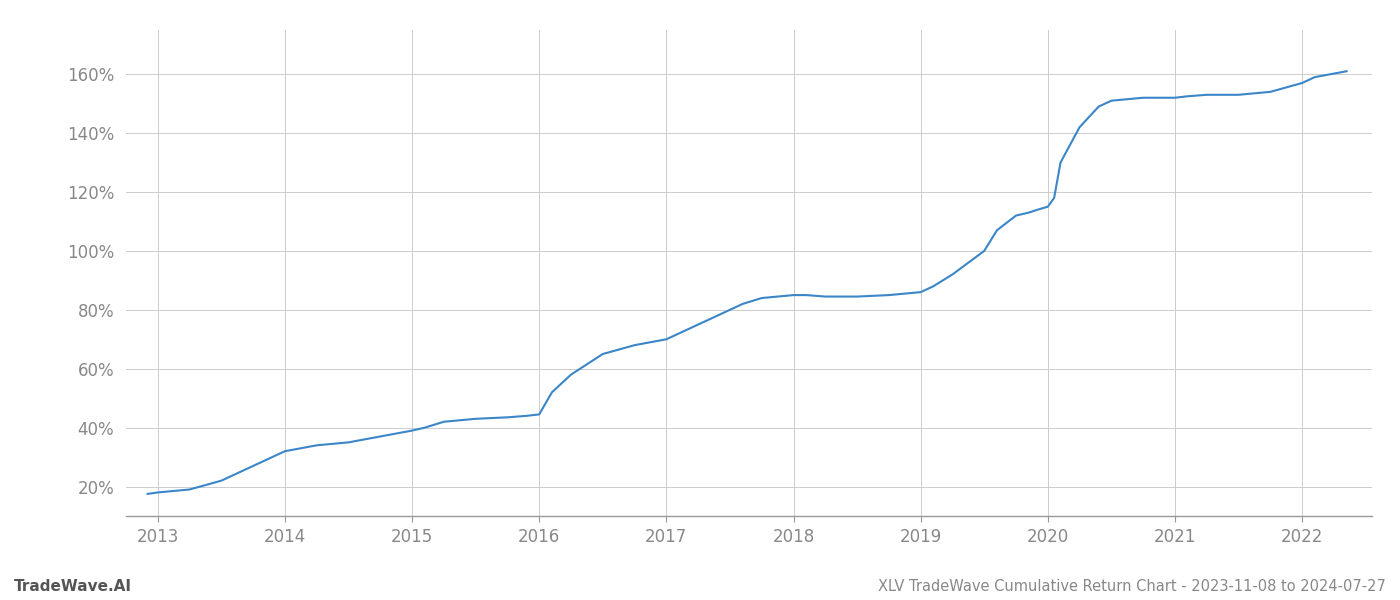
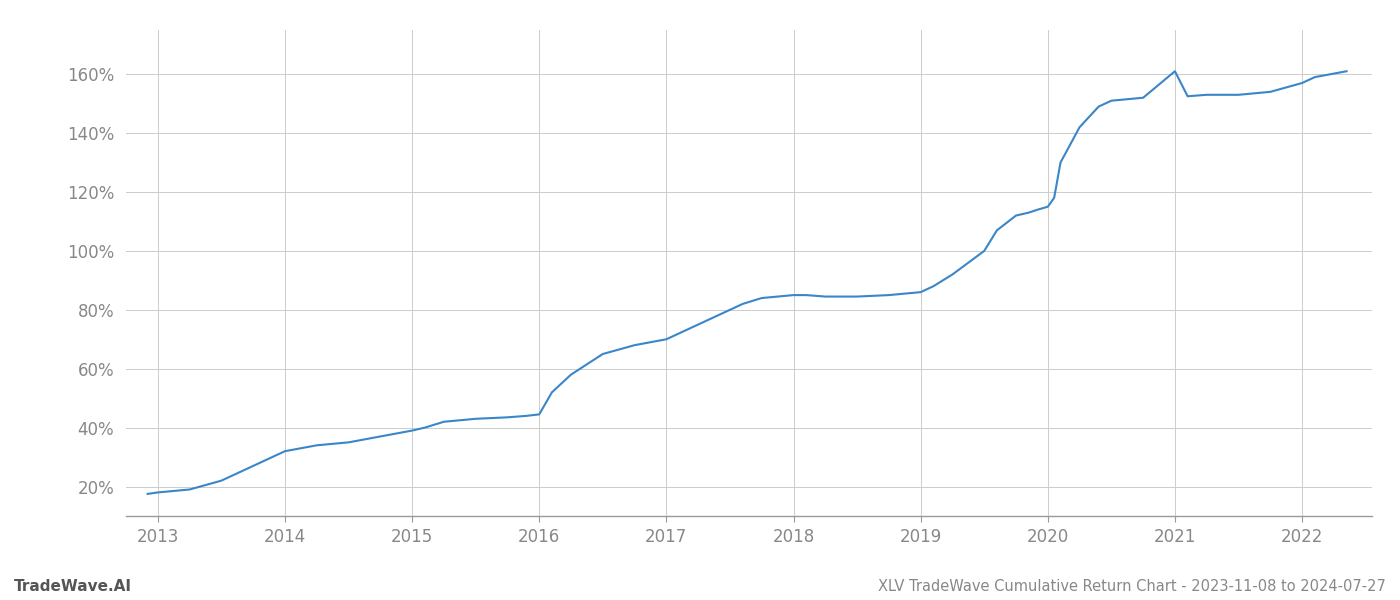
2021: 152.0% -> 161.0%
